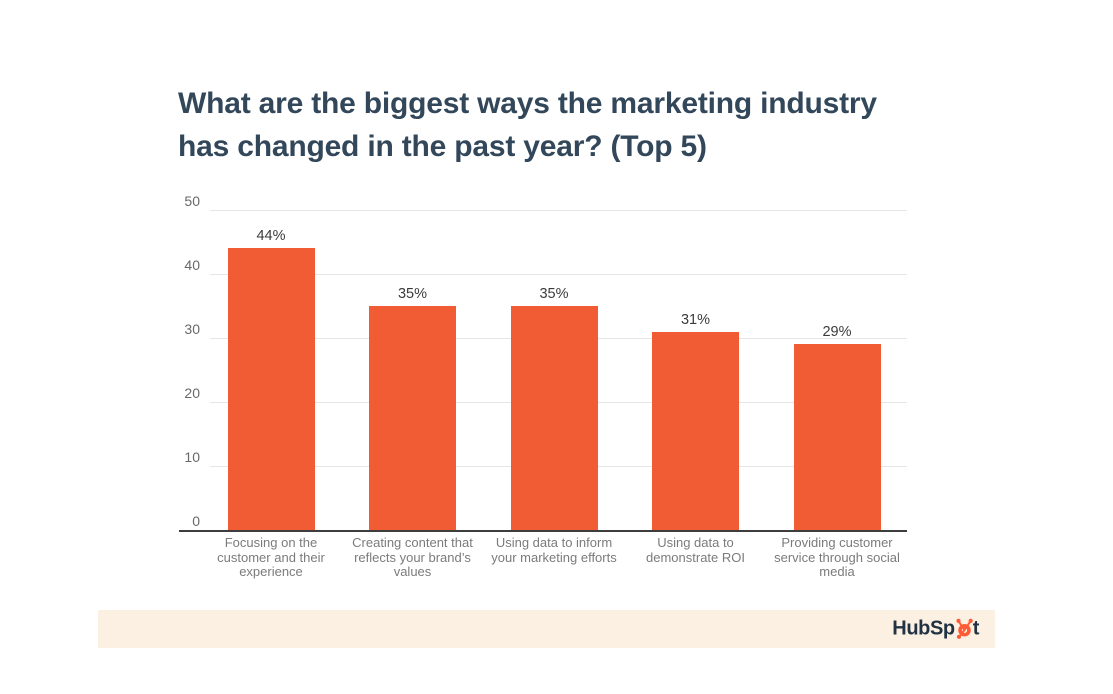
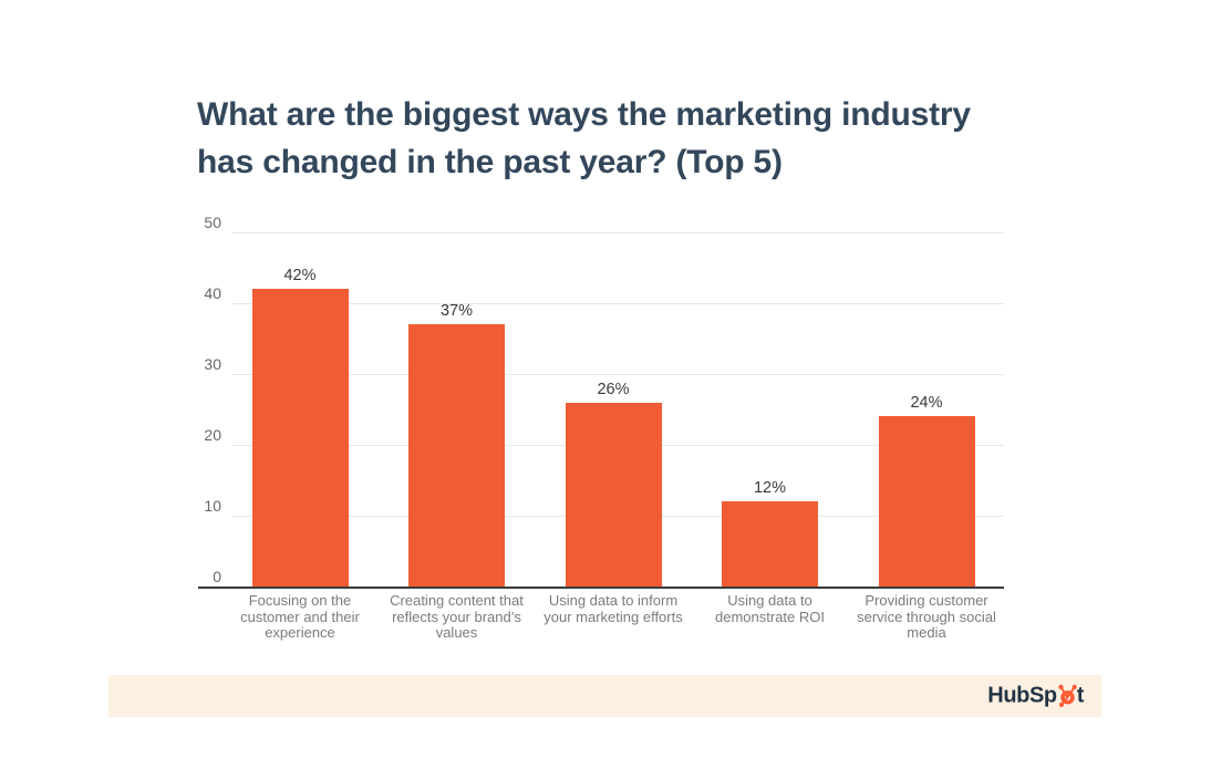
Focusing on the customer and their experience: 44% -> 42%
Creating content that reflects your brand’s values: 35% -> 37%
Using data to inform your marketing efforts: 35% -> 26%
Using data to demonstrate ROI: 31% -> 12%
Providing customer service through social media: 29% -> 24%
